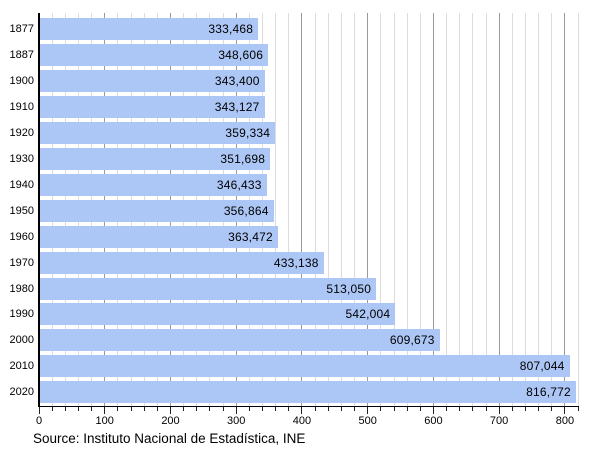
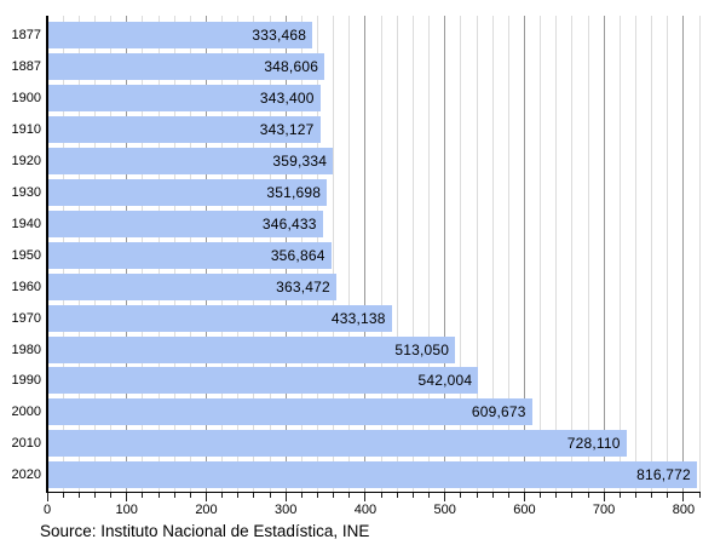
2010: 807,044 -> 728,110
